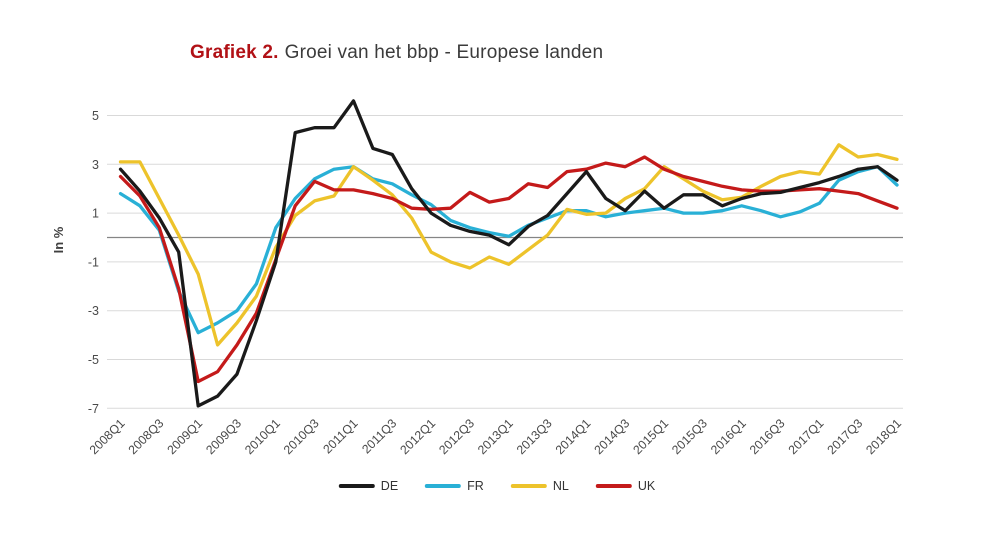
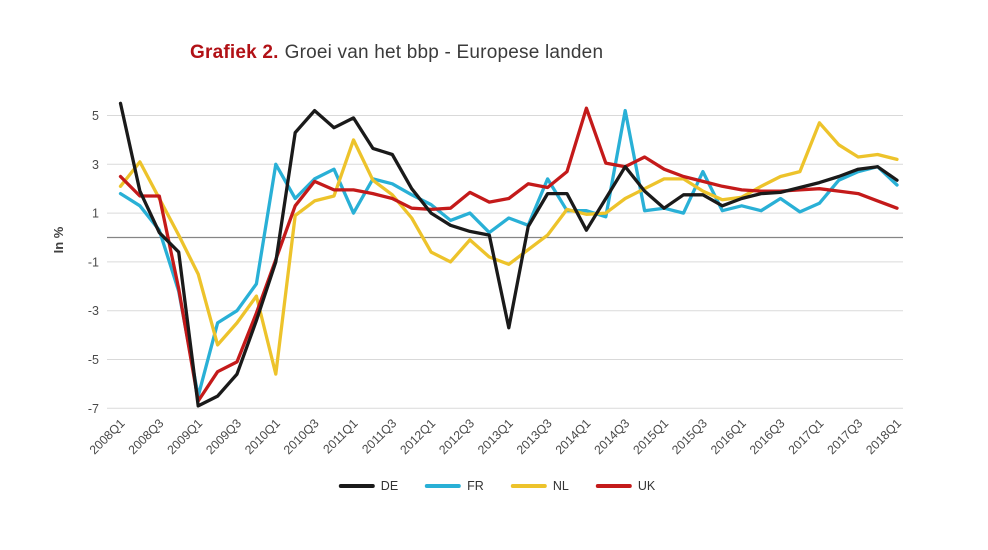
DE/2008Q1: 2.8 -> 5.5
NL/2008Q1: 3.1 -> 2.1
DE/2008Q3: 0.8 -> 0.2
UK/2008Q3: 0.4 -> 1.7
FR/2009Q1: -3.9 -> -6.5
UK/2009Q1: -5.9 -> -6.7
UK/2009Q3: -4.4 -> -5.1
FR/2010Q1: 0.4 -> 3.0
NL/2010Q1: -0.4 -> -5.6
DE/2010Q3: 4.5 -> 5.2
DE/2011Q1: 5.6 -> 4.9
FR/2011Q1: 2.9 -> 1.0
NL/2011Q1: 2.9 -> 4.0
FR/2012Q3: 0.4 -> 1.0
NL/2012Q3: -1.2 -> -0.1
DE/2013Q1: -0.3 -> -3.7
FR/2013Q1: 0.1 -> 0.8
DE/2013Q3: 0.9 -> 1.8
FR/2013Q3: 0.8 -> 2.4
DE/2014Q1: 2.7 -> 0.3
UK/2014Q1: 2.8 -> 5.3
DE/2014Q3: 1.1 -> 2.9
FR/2014Q3: 1.0 -> 5.2
NL/2015Q1: 2.9 -> 2.4
FR/2015Q3: 1.0 -> 2.7
FR/2016Q3: 0.8 -> 1.6
NL/2017Q1: 2.6 -> 4.7
